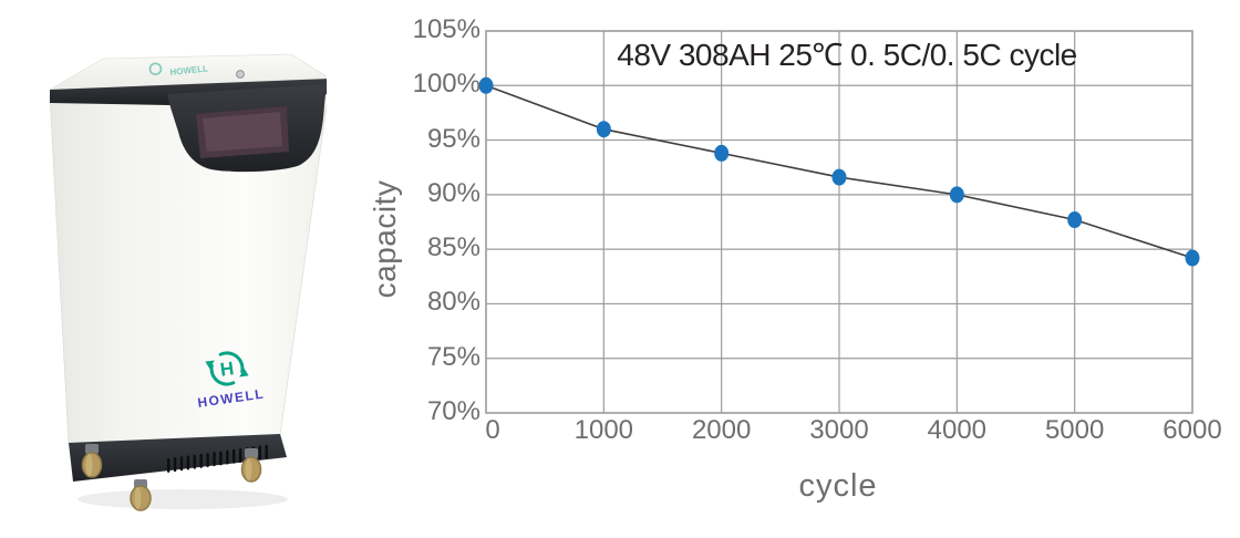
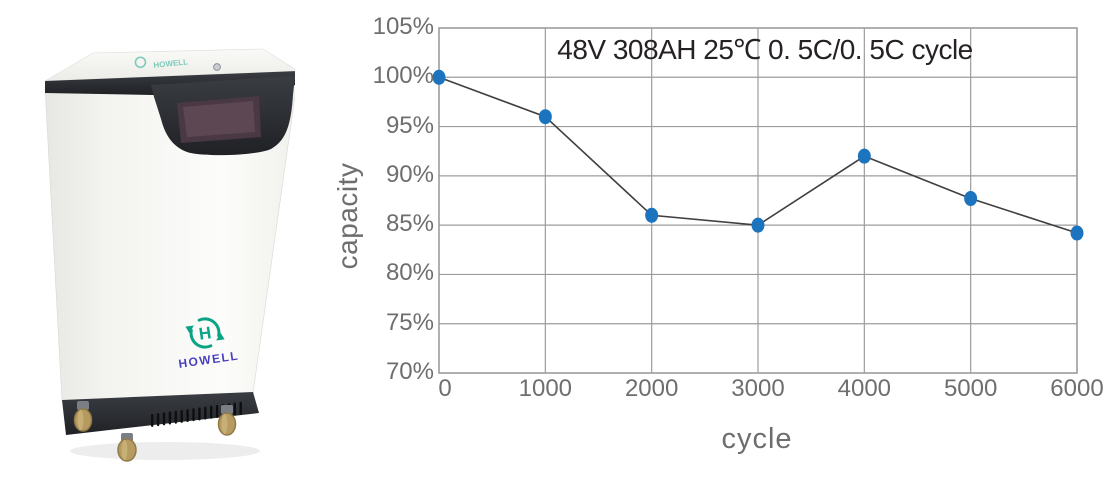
2000: 94% -> 86%
3000: 92% -> 85%
4000: 90% -> 92%
